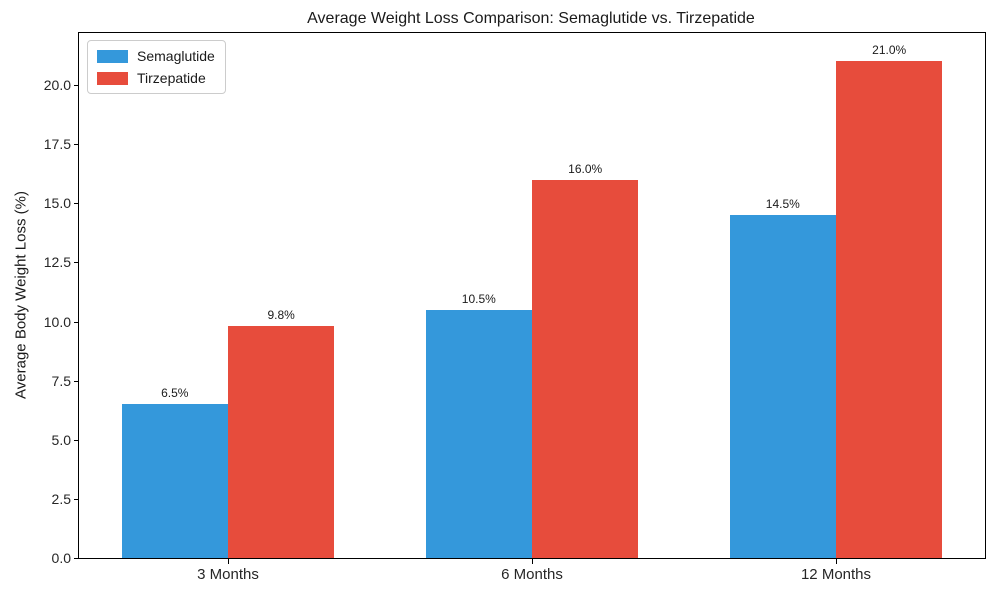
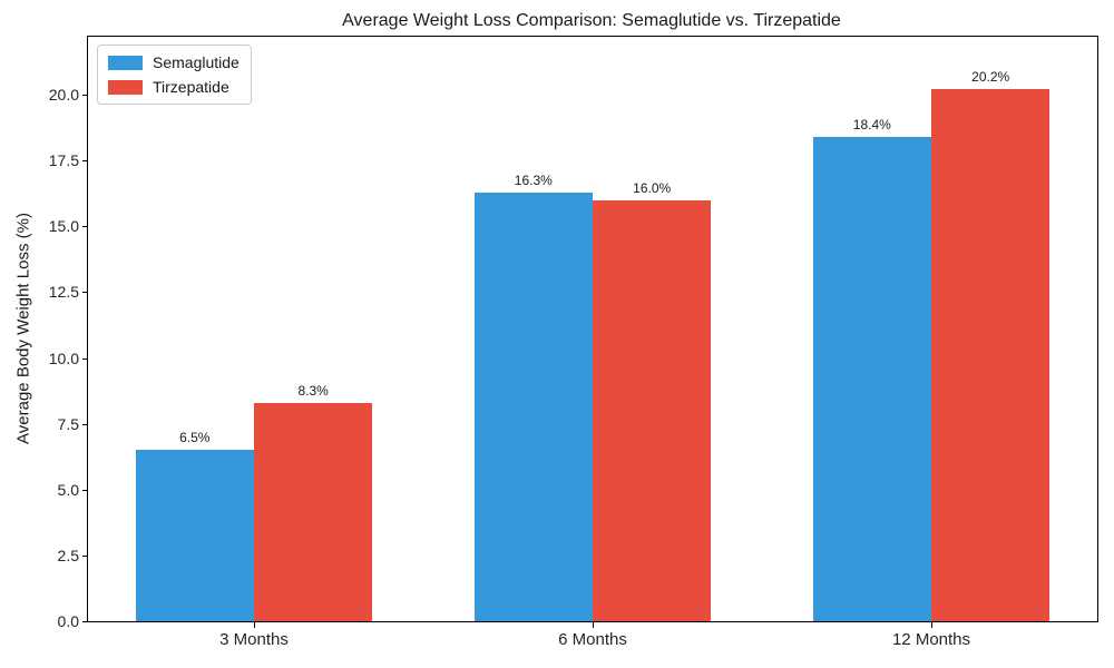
Tirzepatide/3 Months: 9.8% -> 8.3%
Semaglutide/6 Months: 10.5% -> 16.3%
Semaglutide/12 Months: 14.5% -> 18.4%
Tirzepatide/12 Months: 21.0% -> 20.2%
